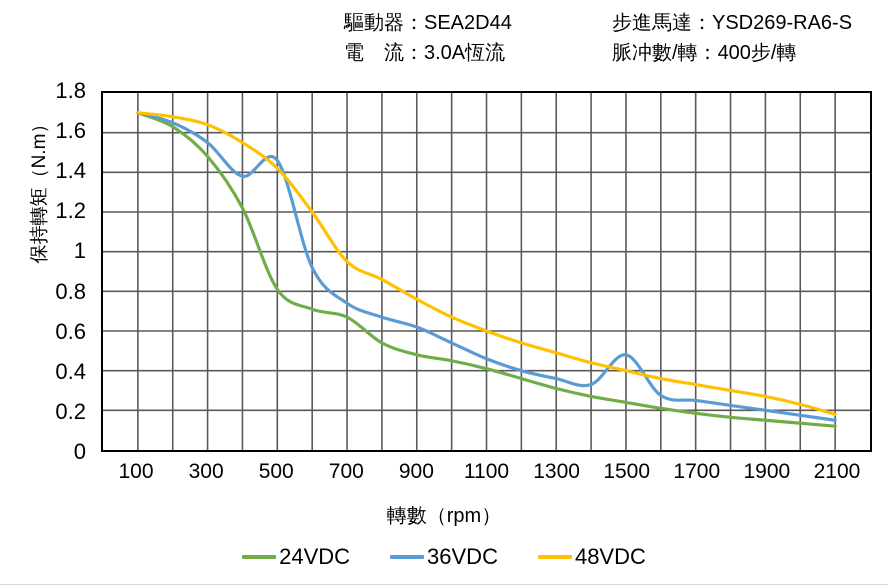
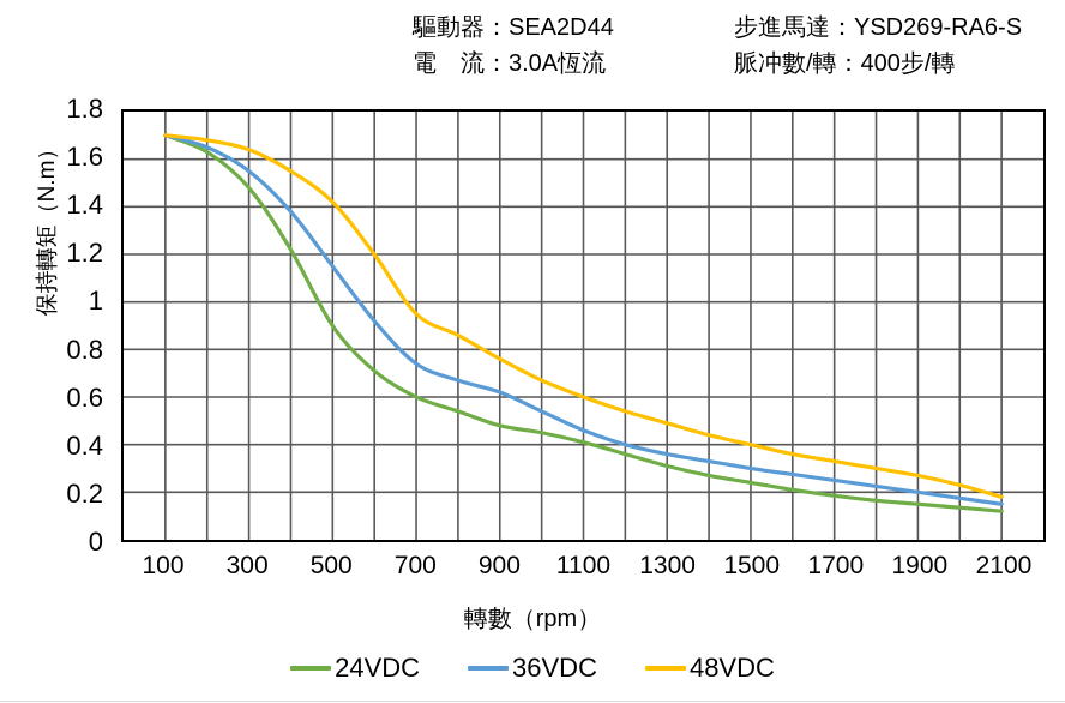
24VDC/500: 0.81 -> 0.90
36VDC/500: 1.46 -> 1.15
24VDC/700: 0.67 -> 0.60
36VDC/1500: 0.48 -> 0.30
